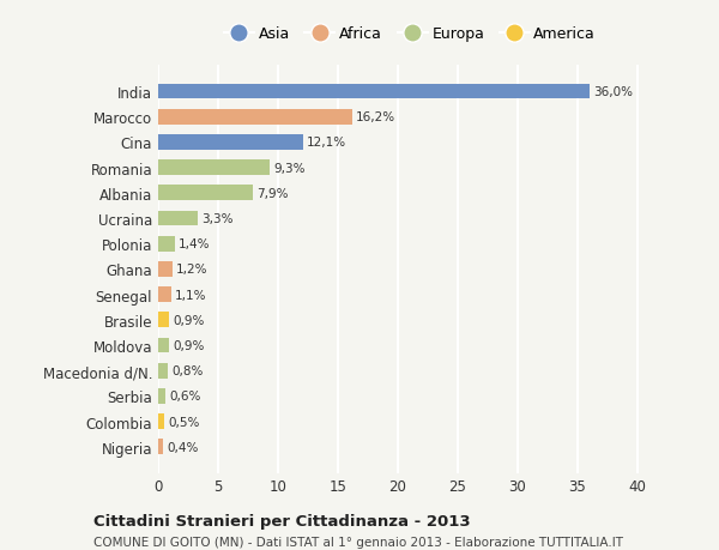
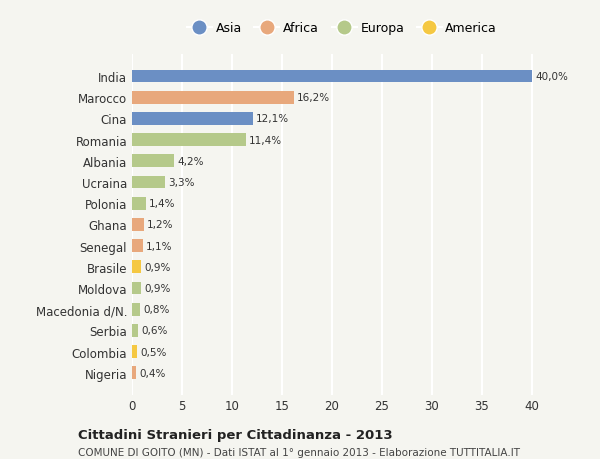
India: 36,0% -> 40,0%
Romania: 9,3% -> 11,4%
Albania: 7,9% -> 4,2%
